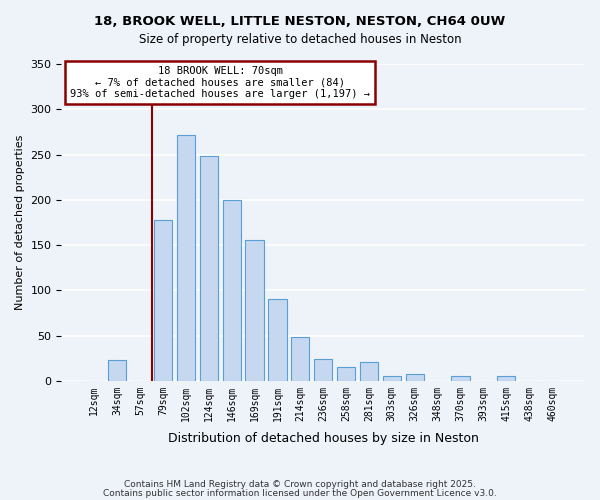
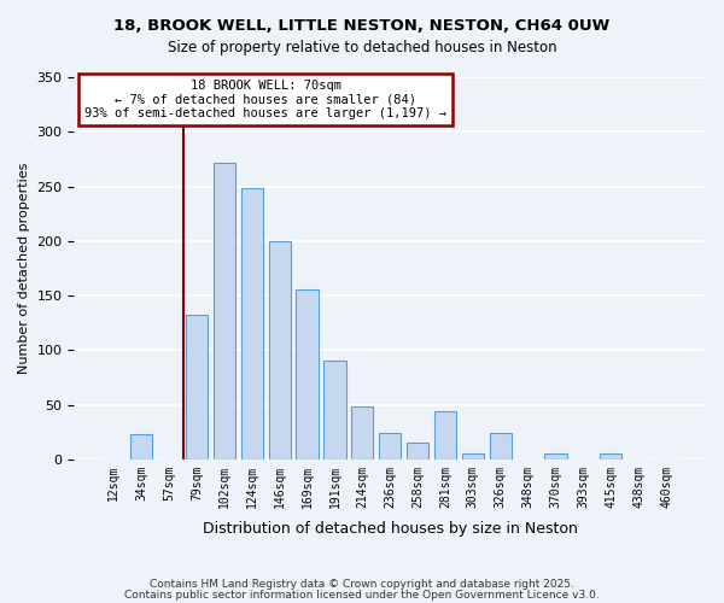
79sqm: 178 -> 132
281sqm: 21 -> 44
326sqm: 8 -> 24
